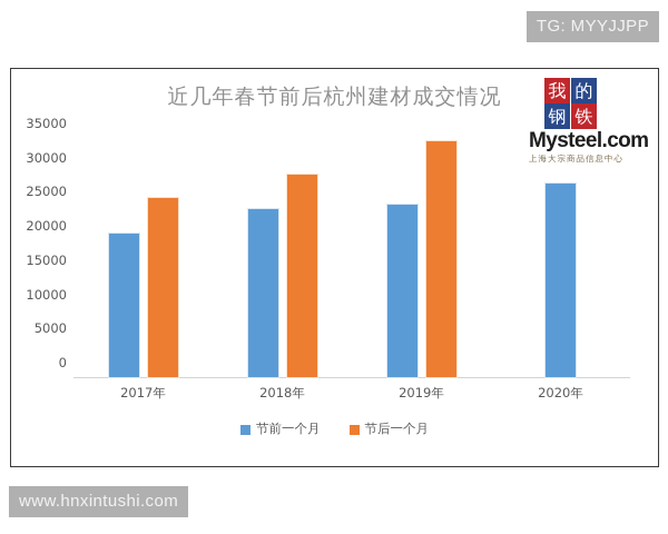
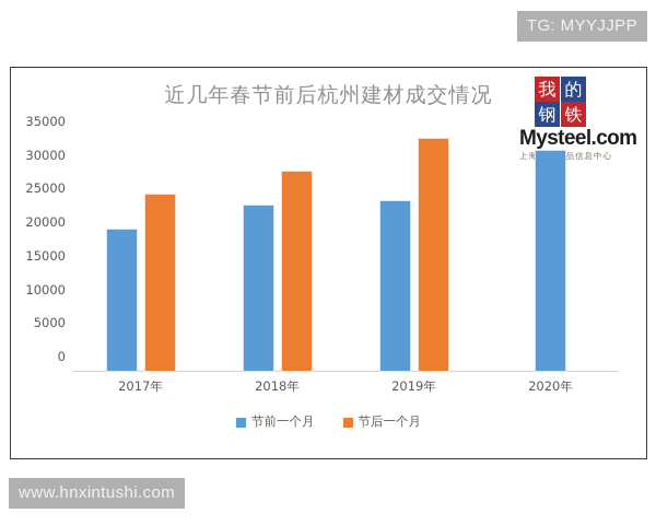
节前一个月/2020年: 29000 -> 33000
